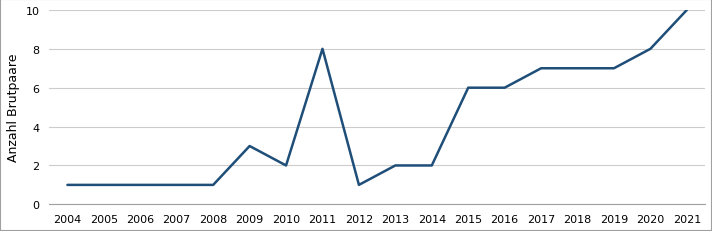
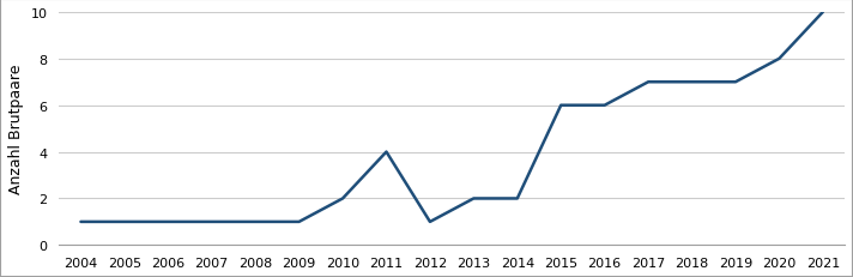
2009: 3 -> 1
2011: 8 -> 4
